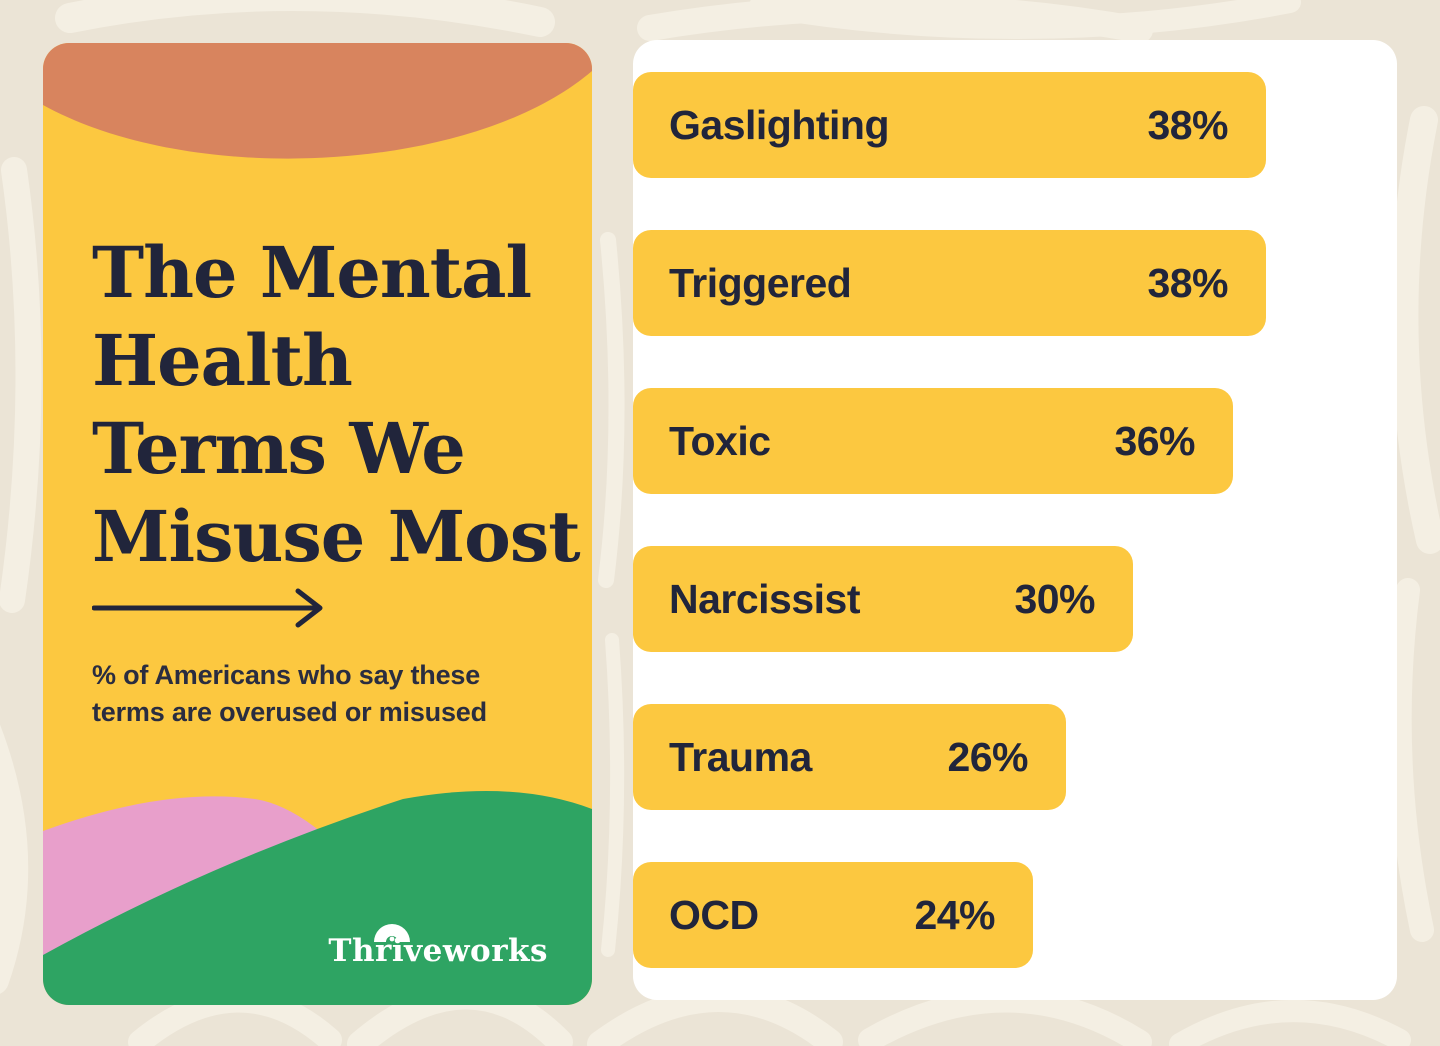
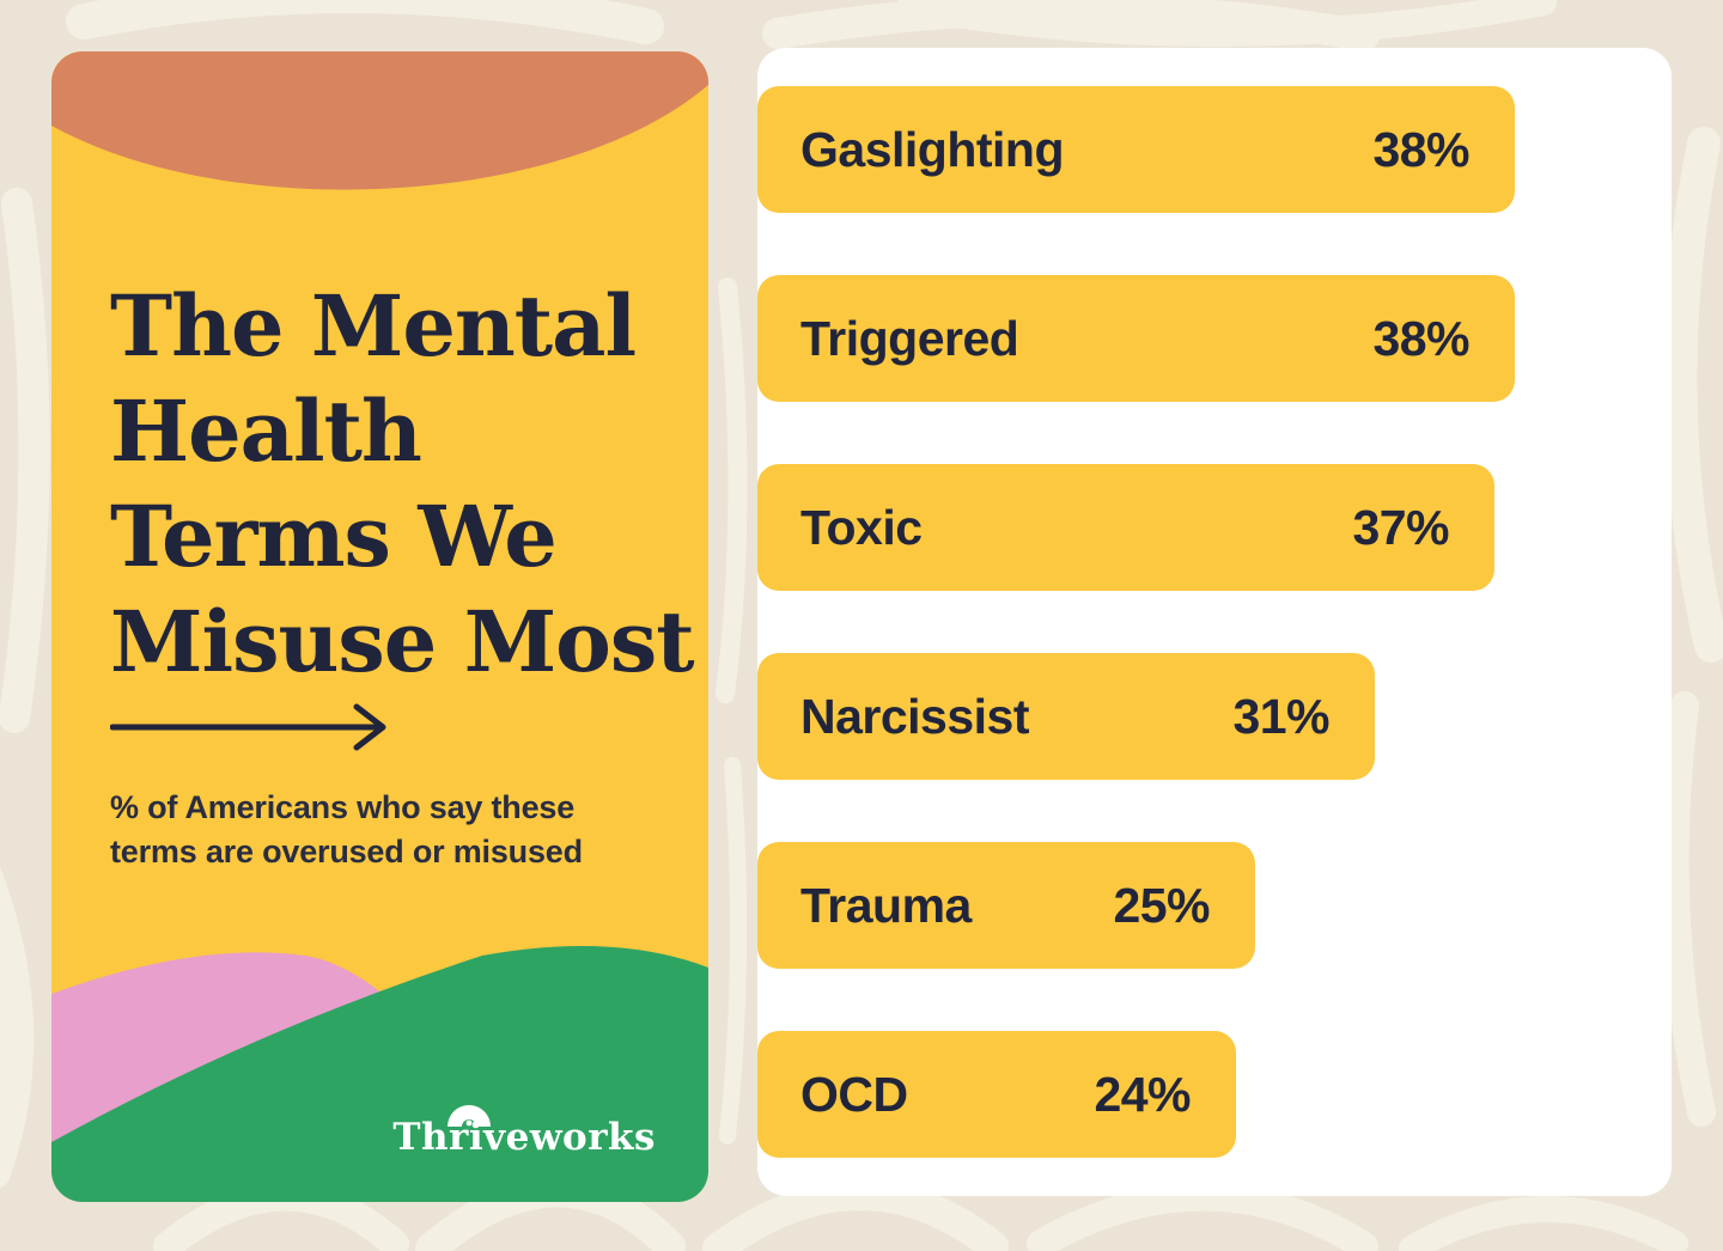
Toxic: 36% -> 37%
Narcissist: 30% -> 31%
Trauma: 26% -> 25%
